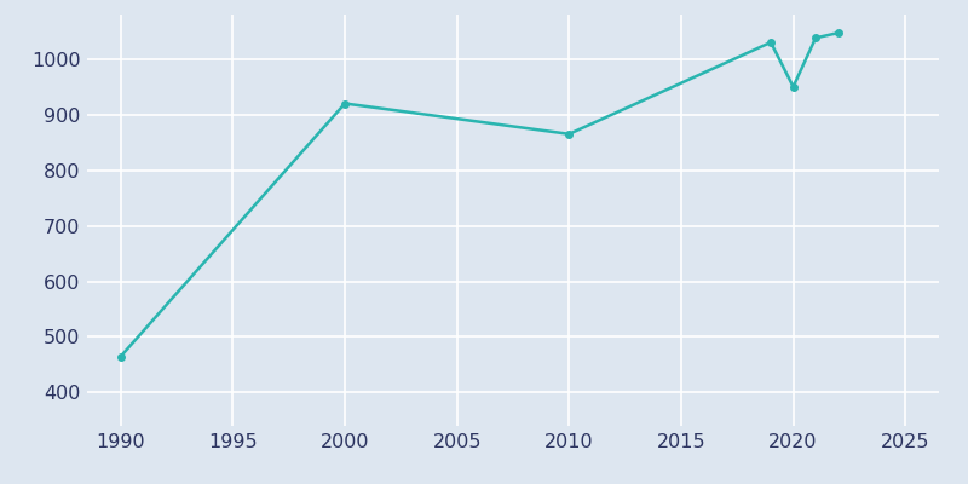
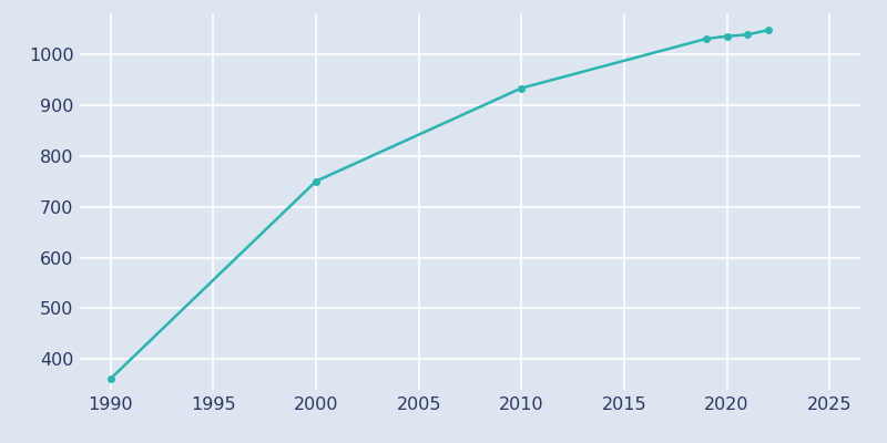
1990: 465 -> 362
2000: 920 -> 750
2010: 865 -> 933
2020: 950 -> 1035
